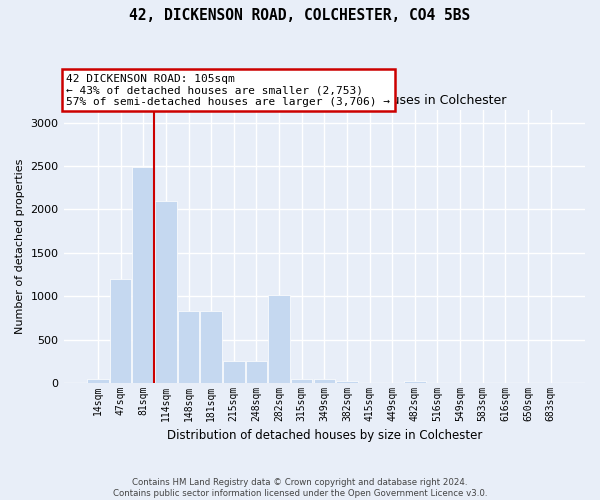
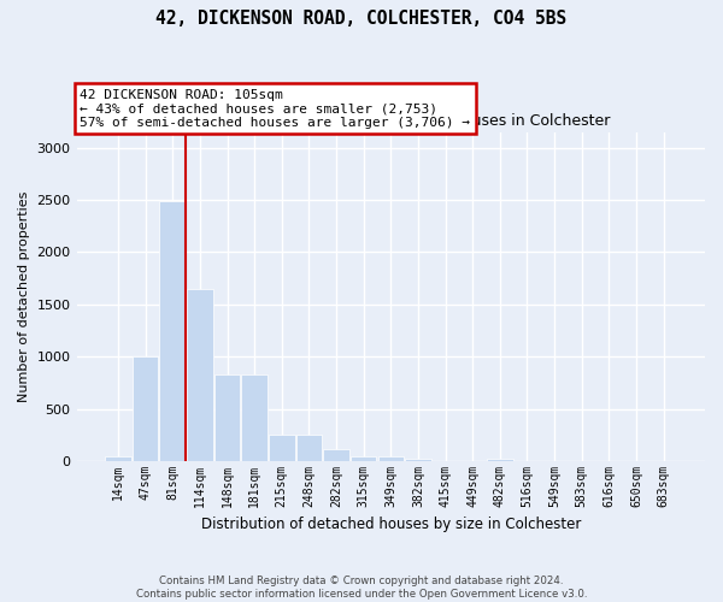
47sqm: 1200 -> 1000
114sqm: 2100 -> 1650
282sqm: 1020 -> 120
